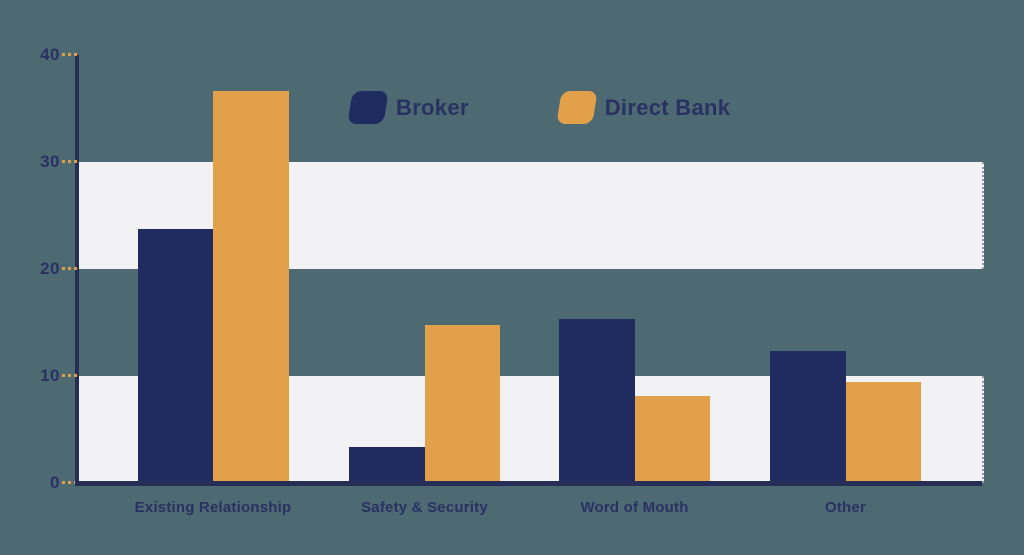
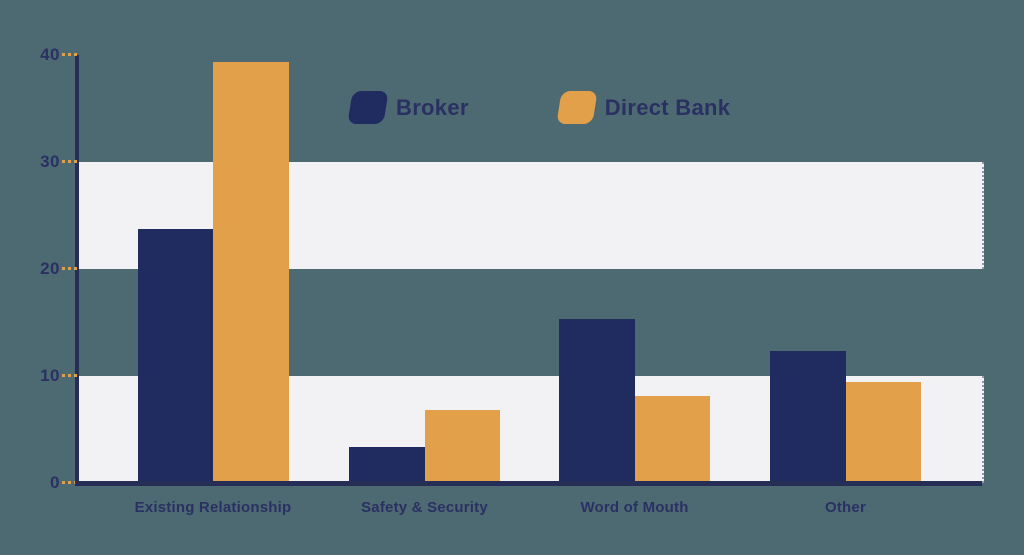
Direct Bank/Existing Relationship: 36.6 -> 39.3
Direct Bank/Safety & Security: 14.8 -> 6.8
